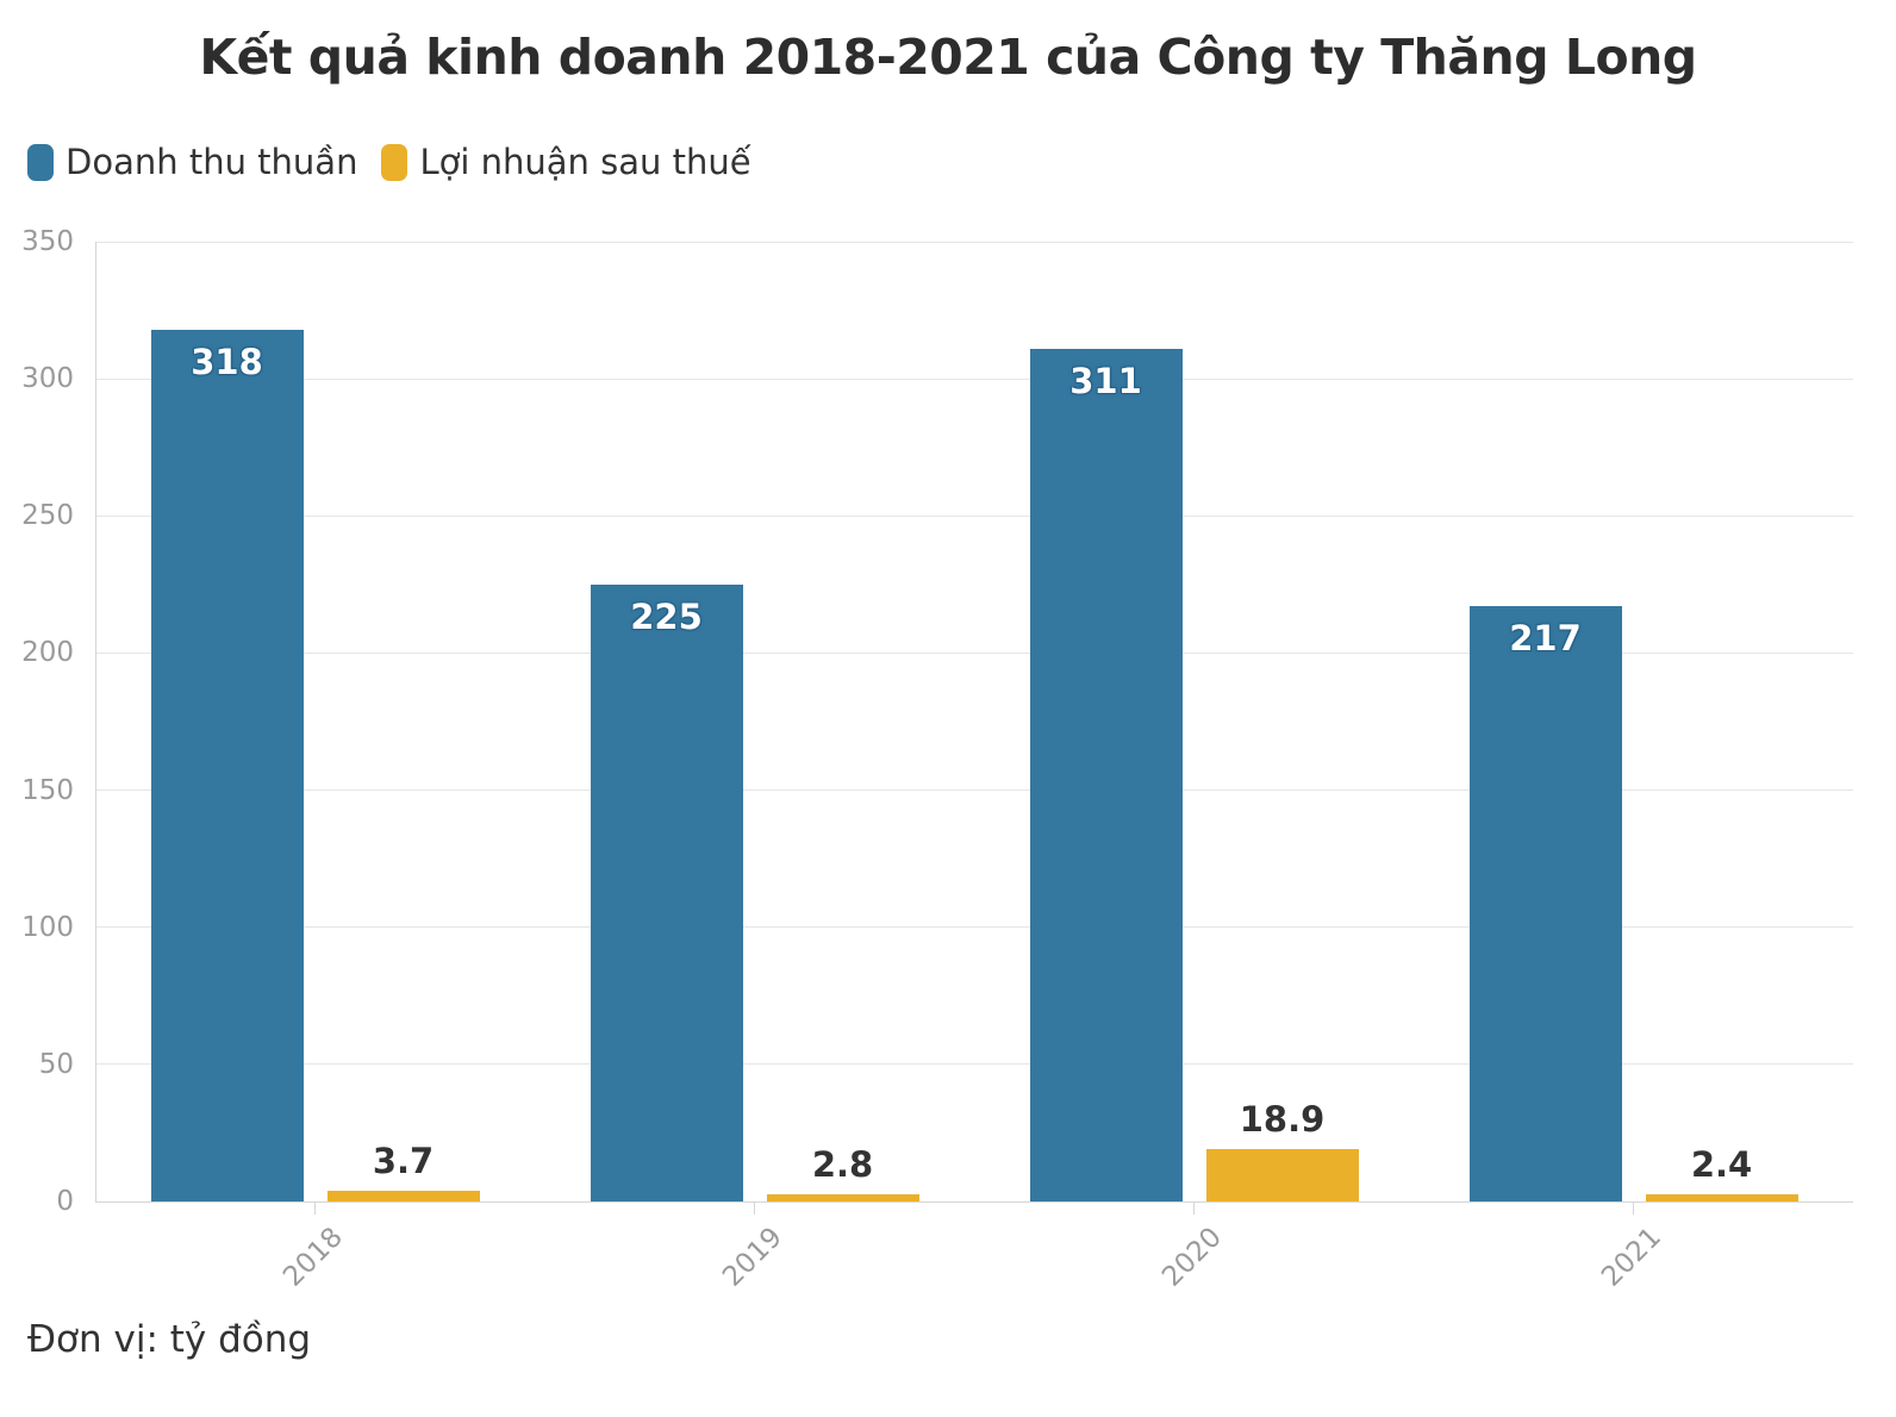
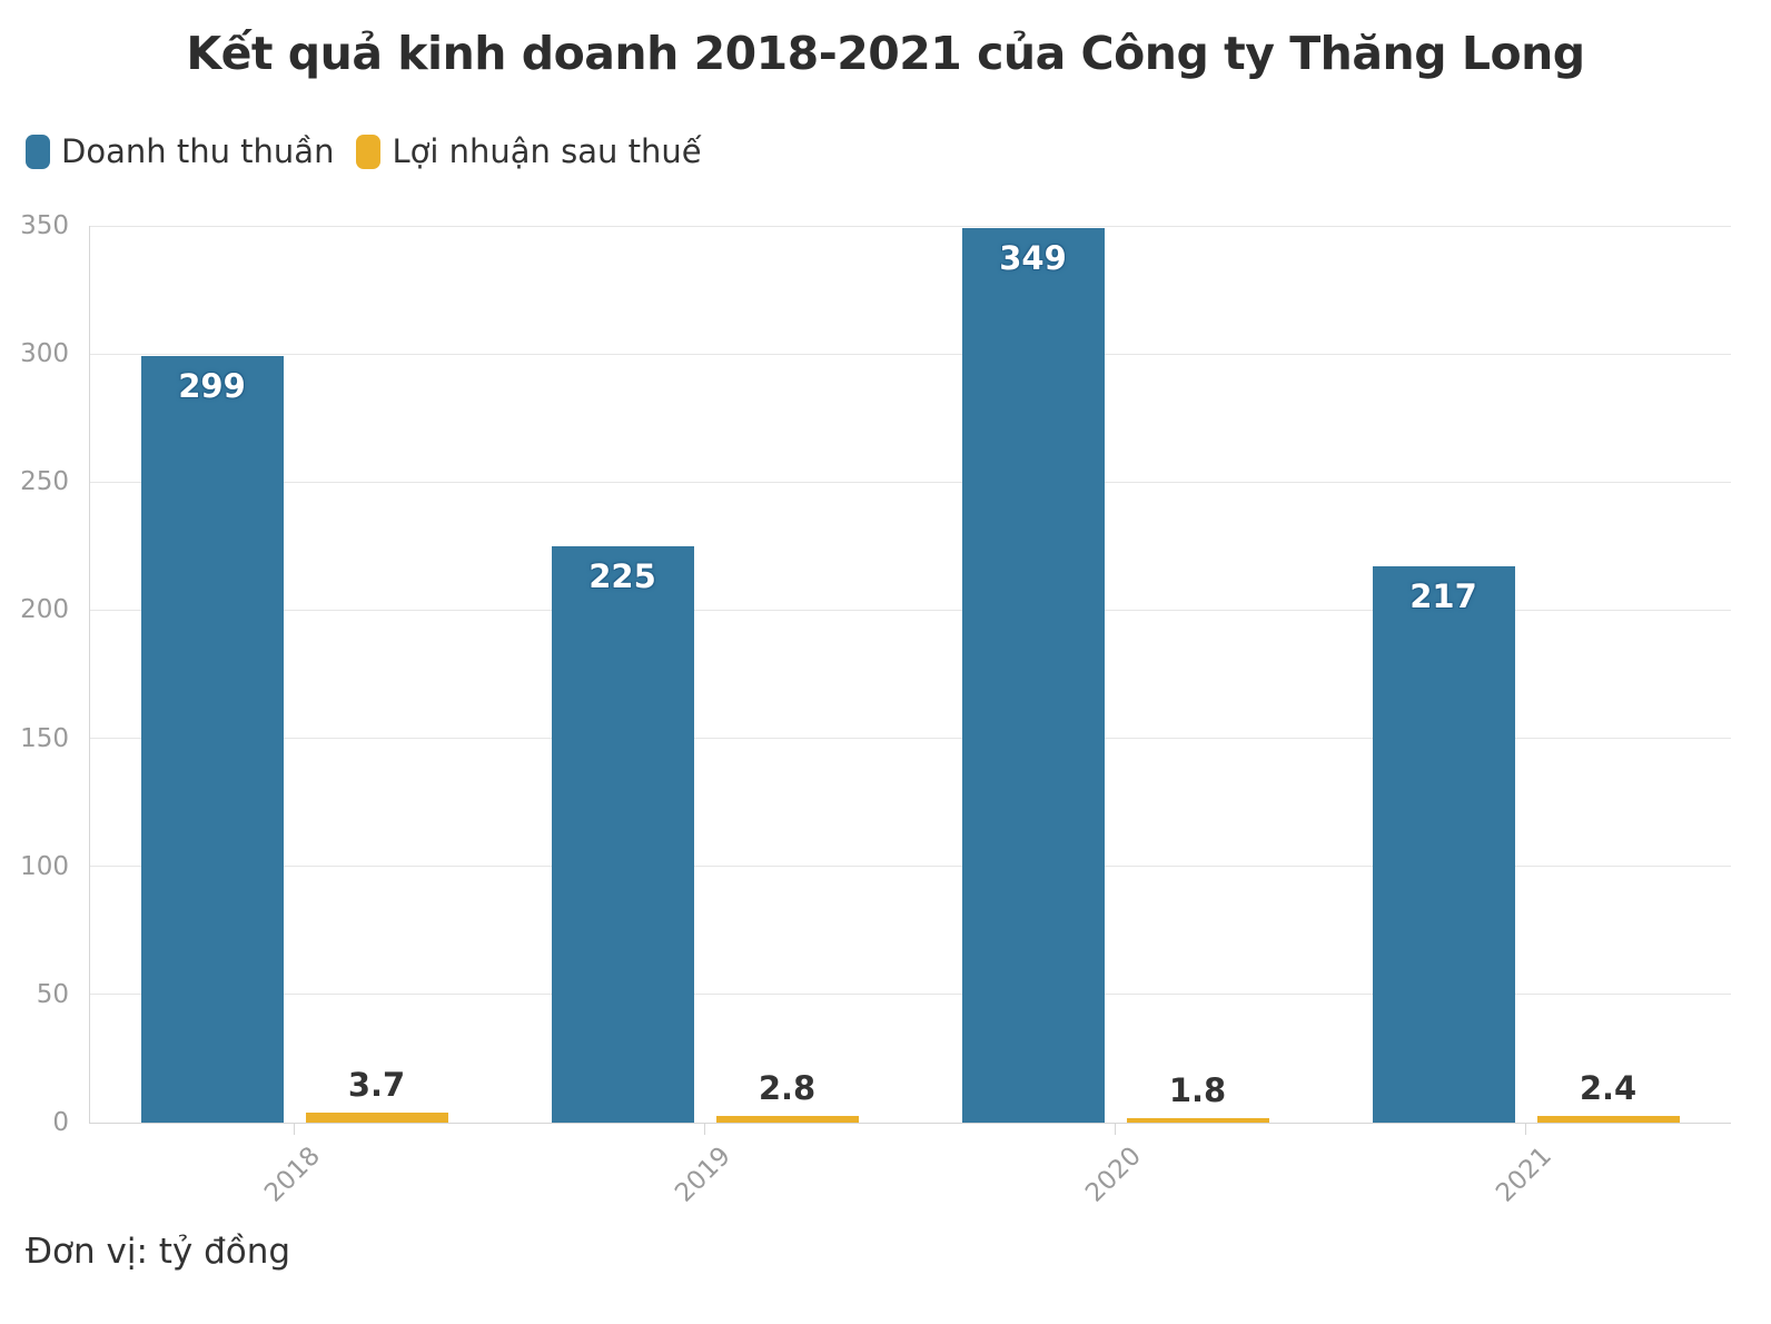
Doanh thu thuần/2018: 318 -> 299
Doanh thu thuần/2020: 311 -> 349
Lợi nhuận sau thuế/2020: 18.9 -> 1.8
